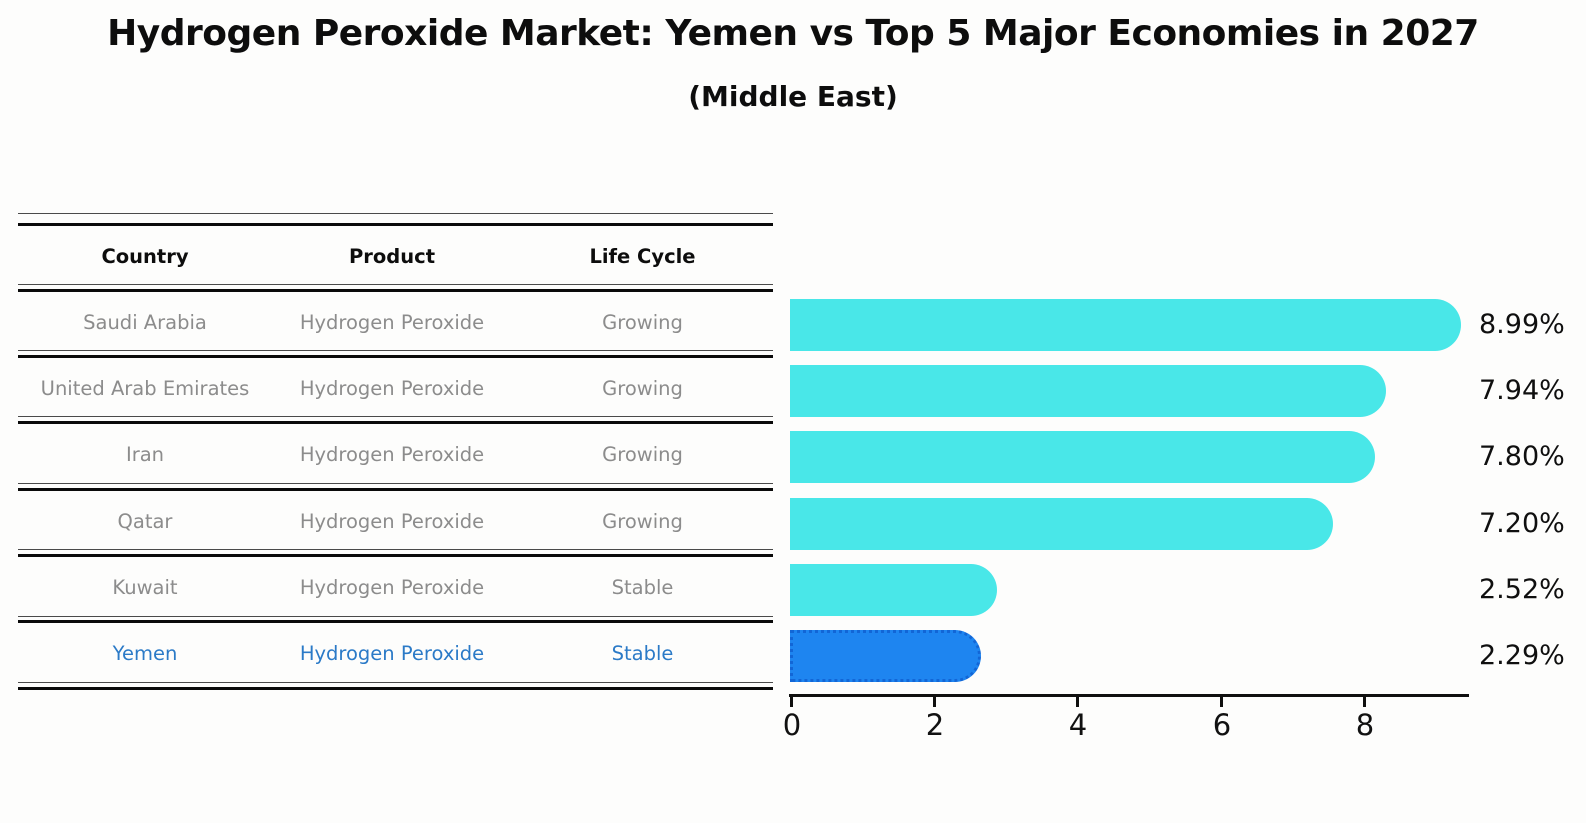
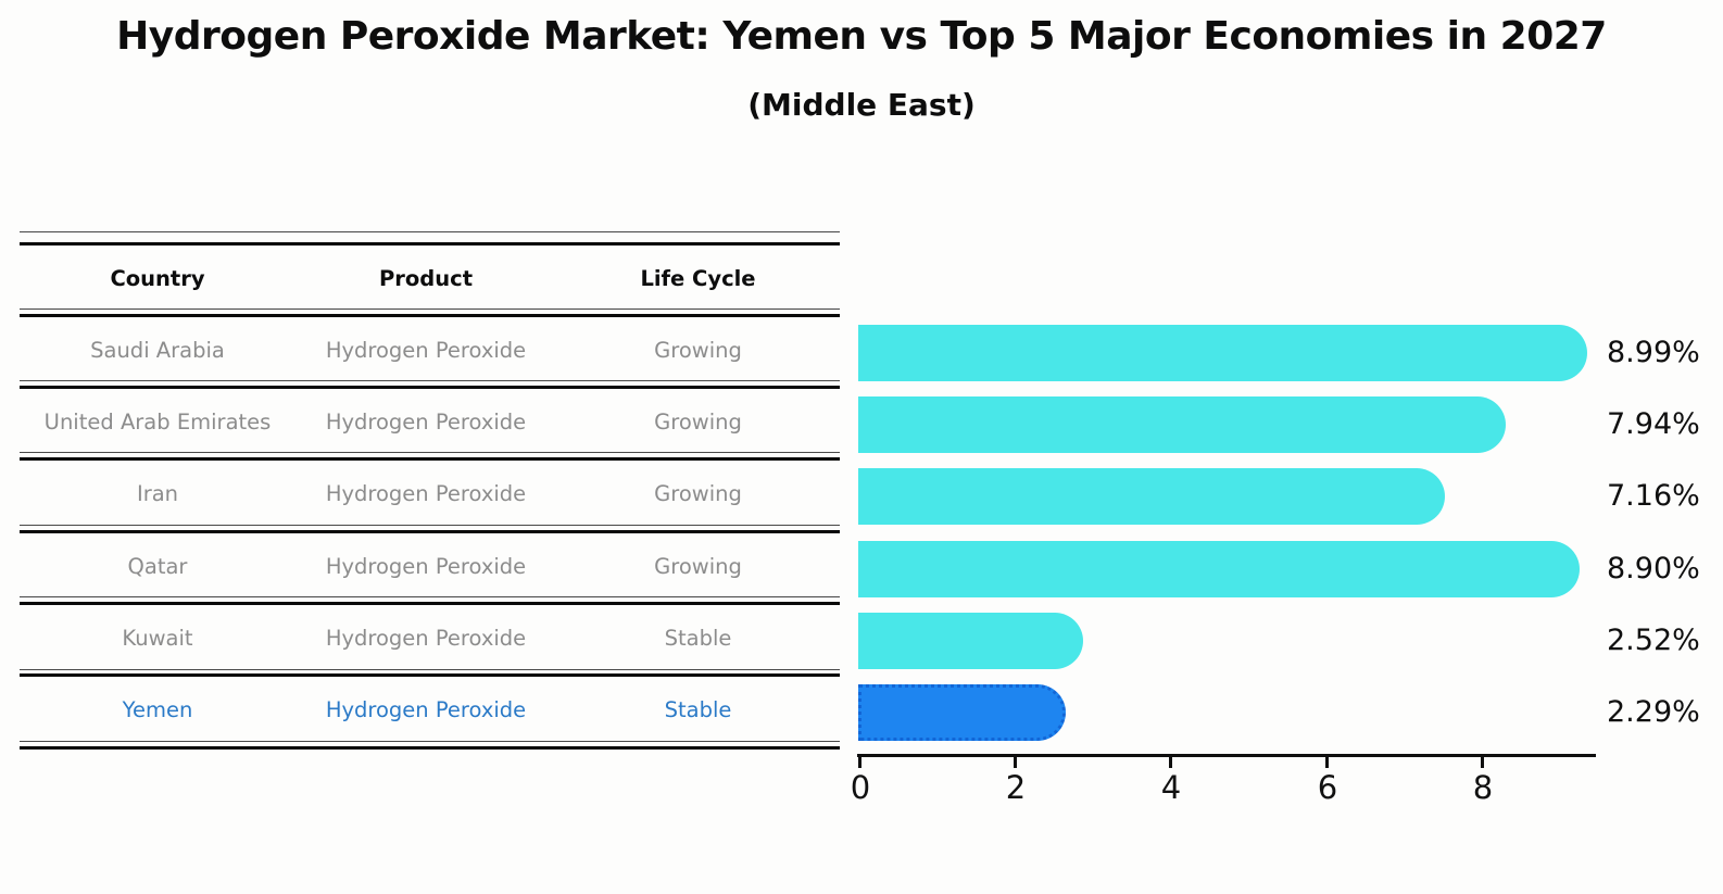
Iran: 7.80% -> 7.16%
Qatar: 7.20% -> 8.90%
